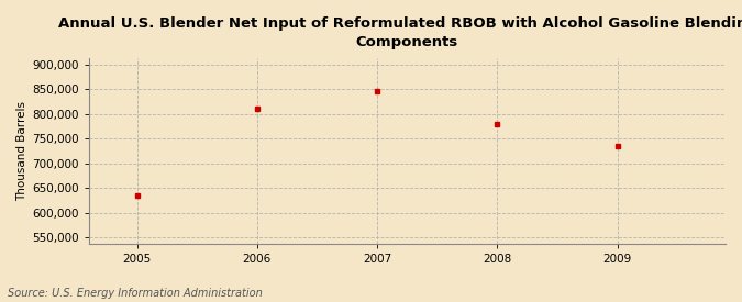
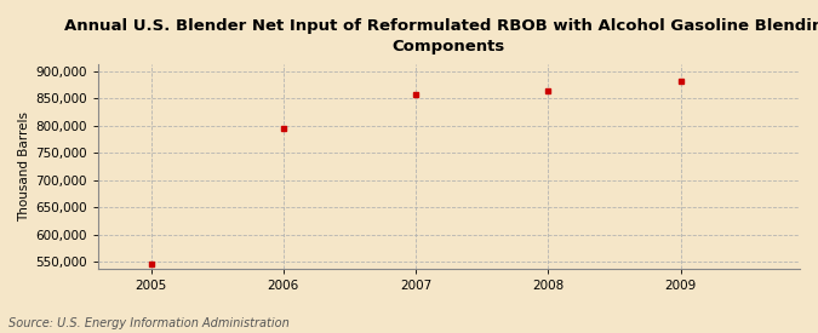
2005: 635,000 -> 545,000
2006: 810,000 -> 795,000
2007: 845,000 -> 858,000
2008: 780,000 -> 863,000
2009: 735,000 -> 882,000
